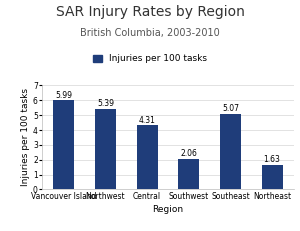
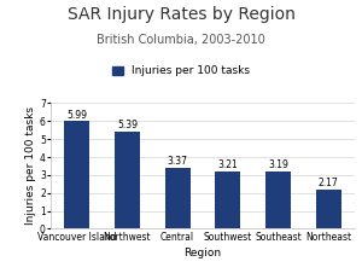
Central: 4.31 -> 3.37
Southwest: 2.06 -> 3.21
Southeast: 5.07 -> 3.19
Northeast: 1.63 -> 2.17
